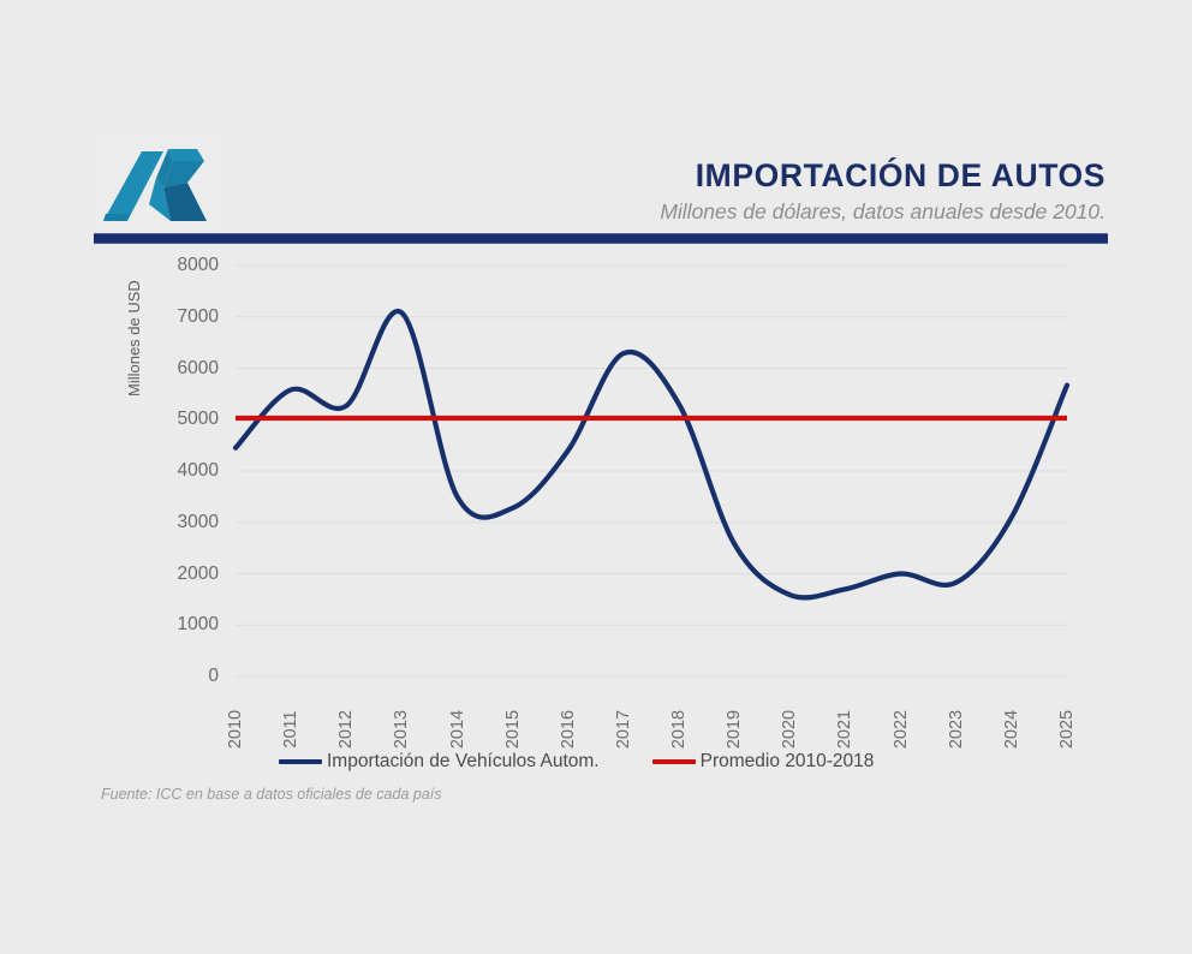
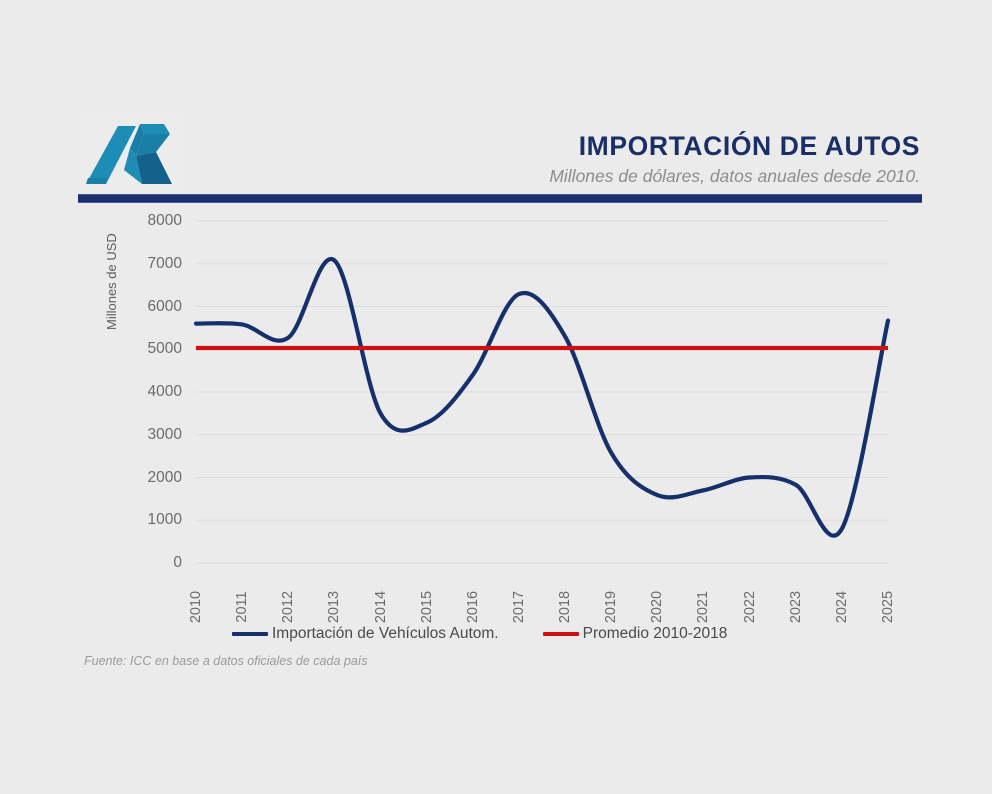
2010: 4400 -> 5600
2024: 3100 -> 800
